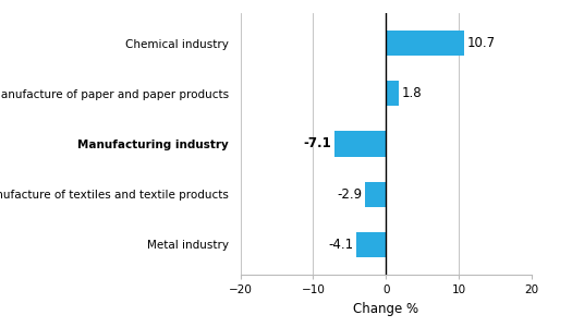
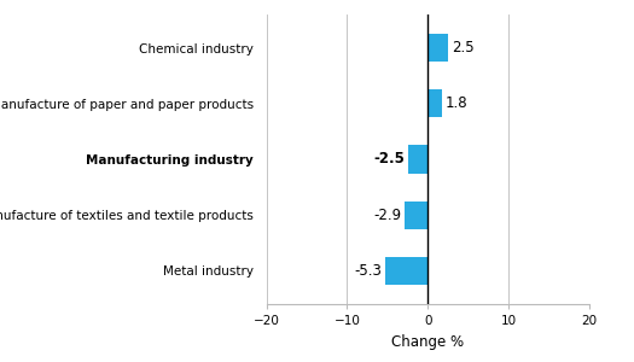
Chemical industry: 10.7 -> 2.5
Manufacturing industry: -7.1 -> -2.5
Metal industry: -4.1 -> -5.3
